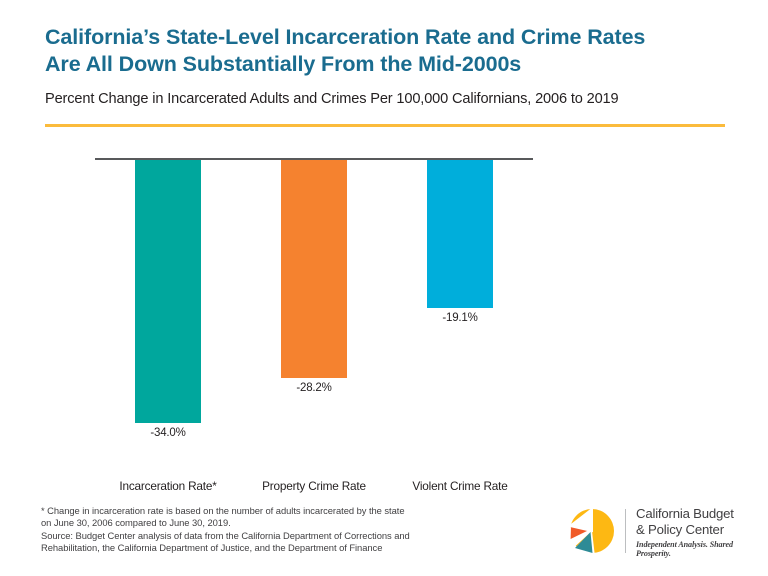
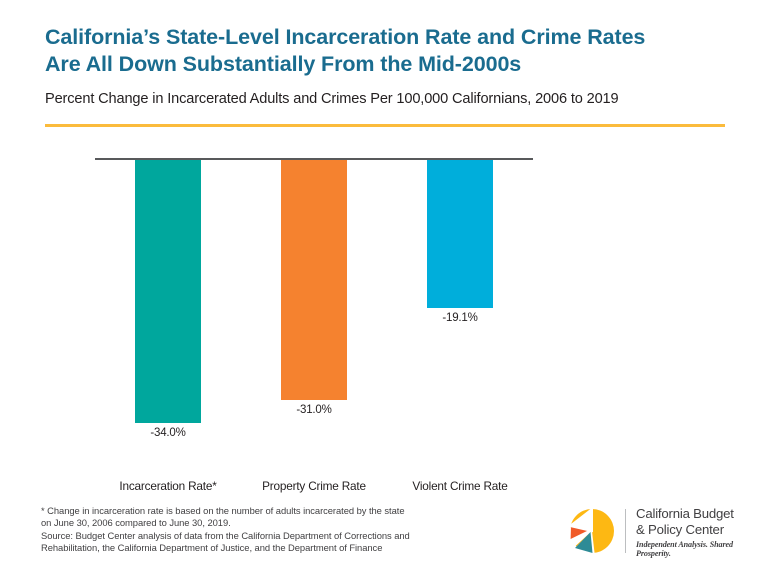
Property Crime Rate: -28.2% -> -31.0%
